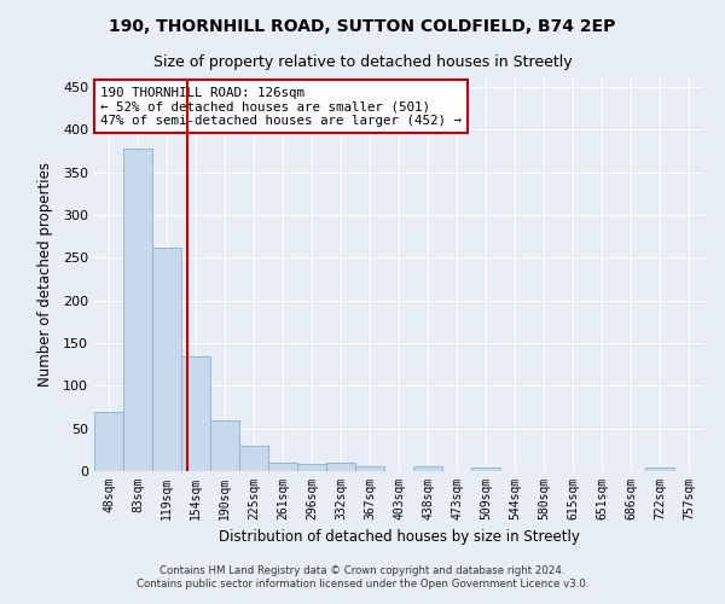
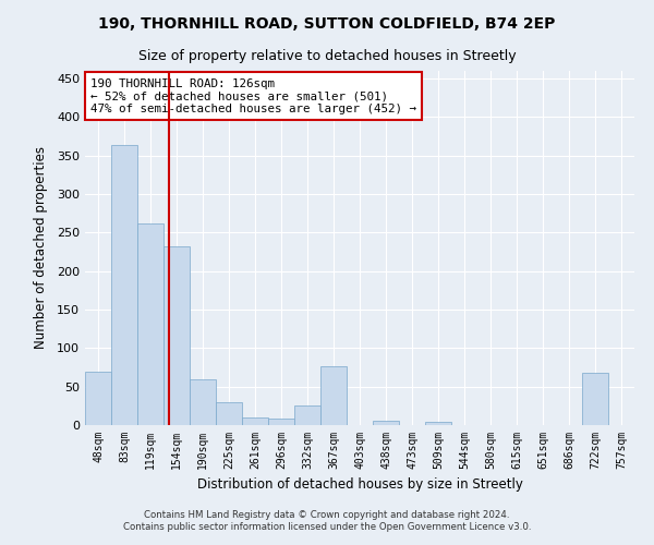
83sqm: 378 -> 364
154sqm: 135 -> 232
332sqm: 10 -> 26
367sqm: 6 -> 76
722sqm: 4 -> 68
